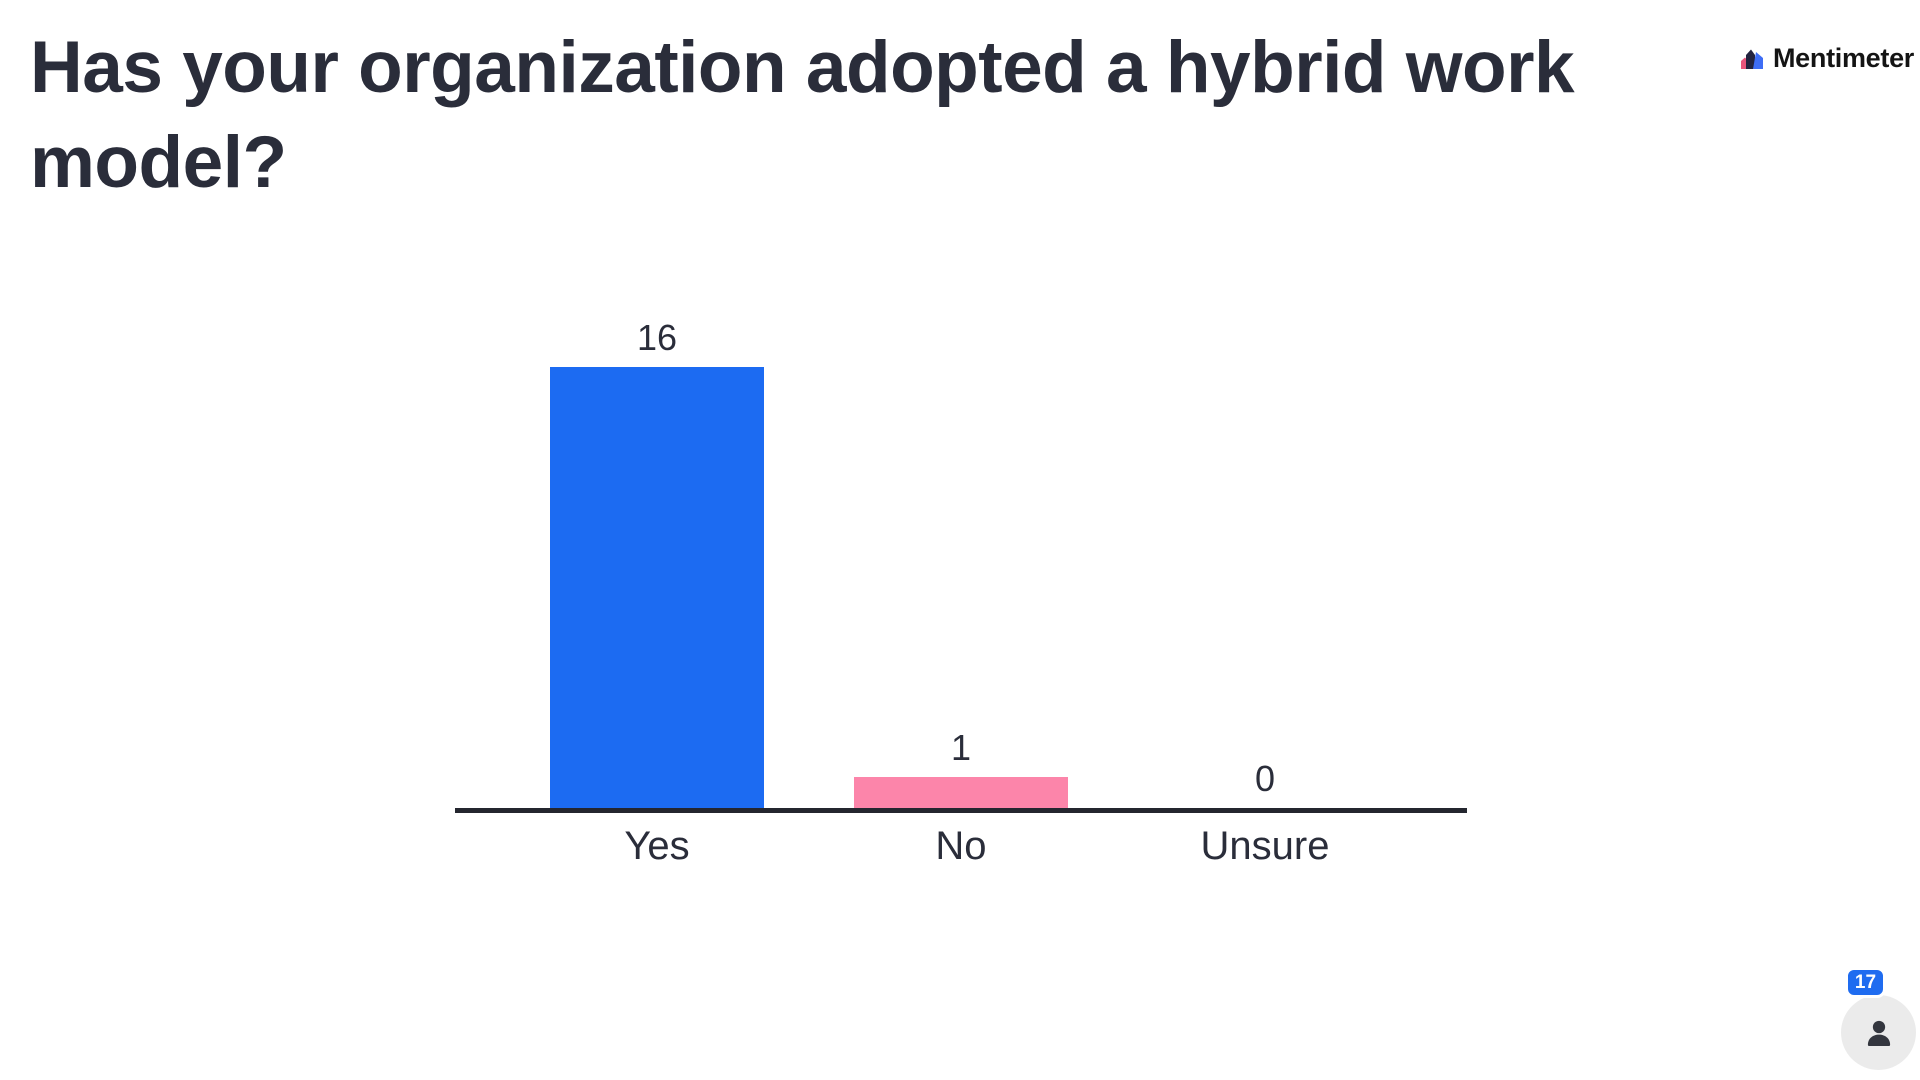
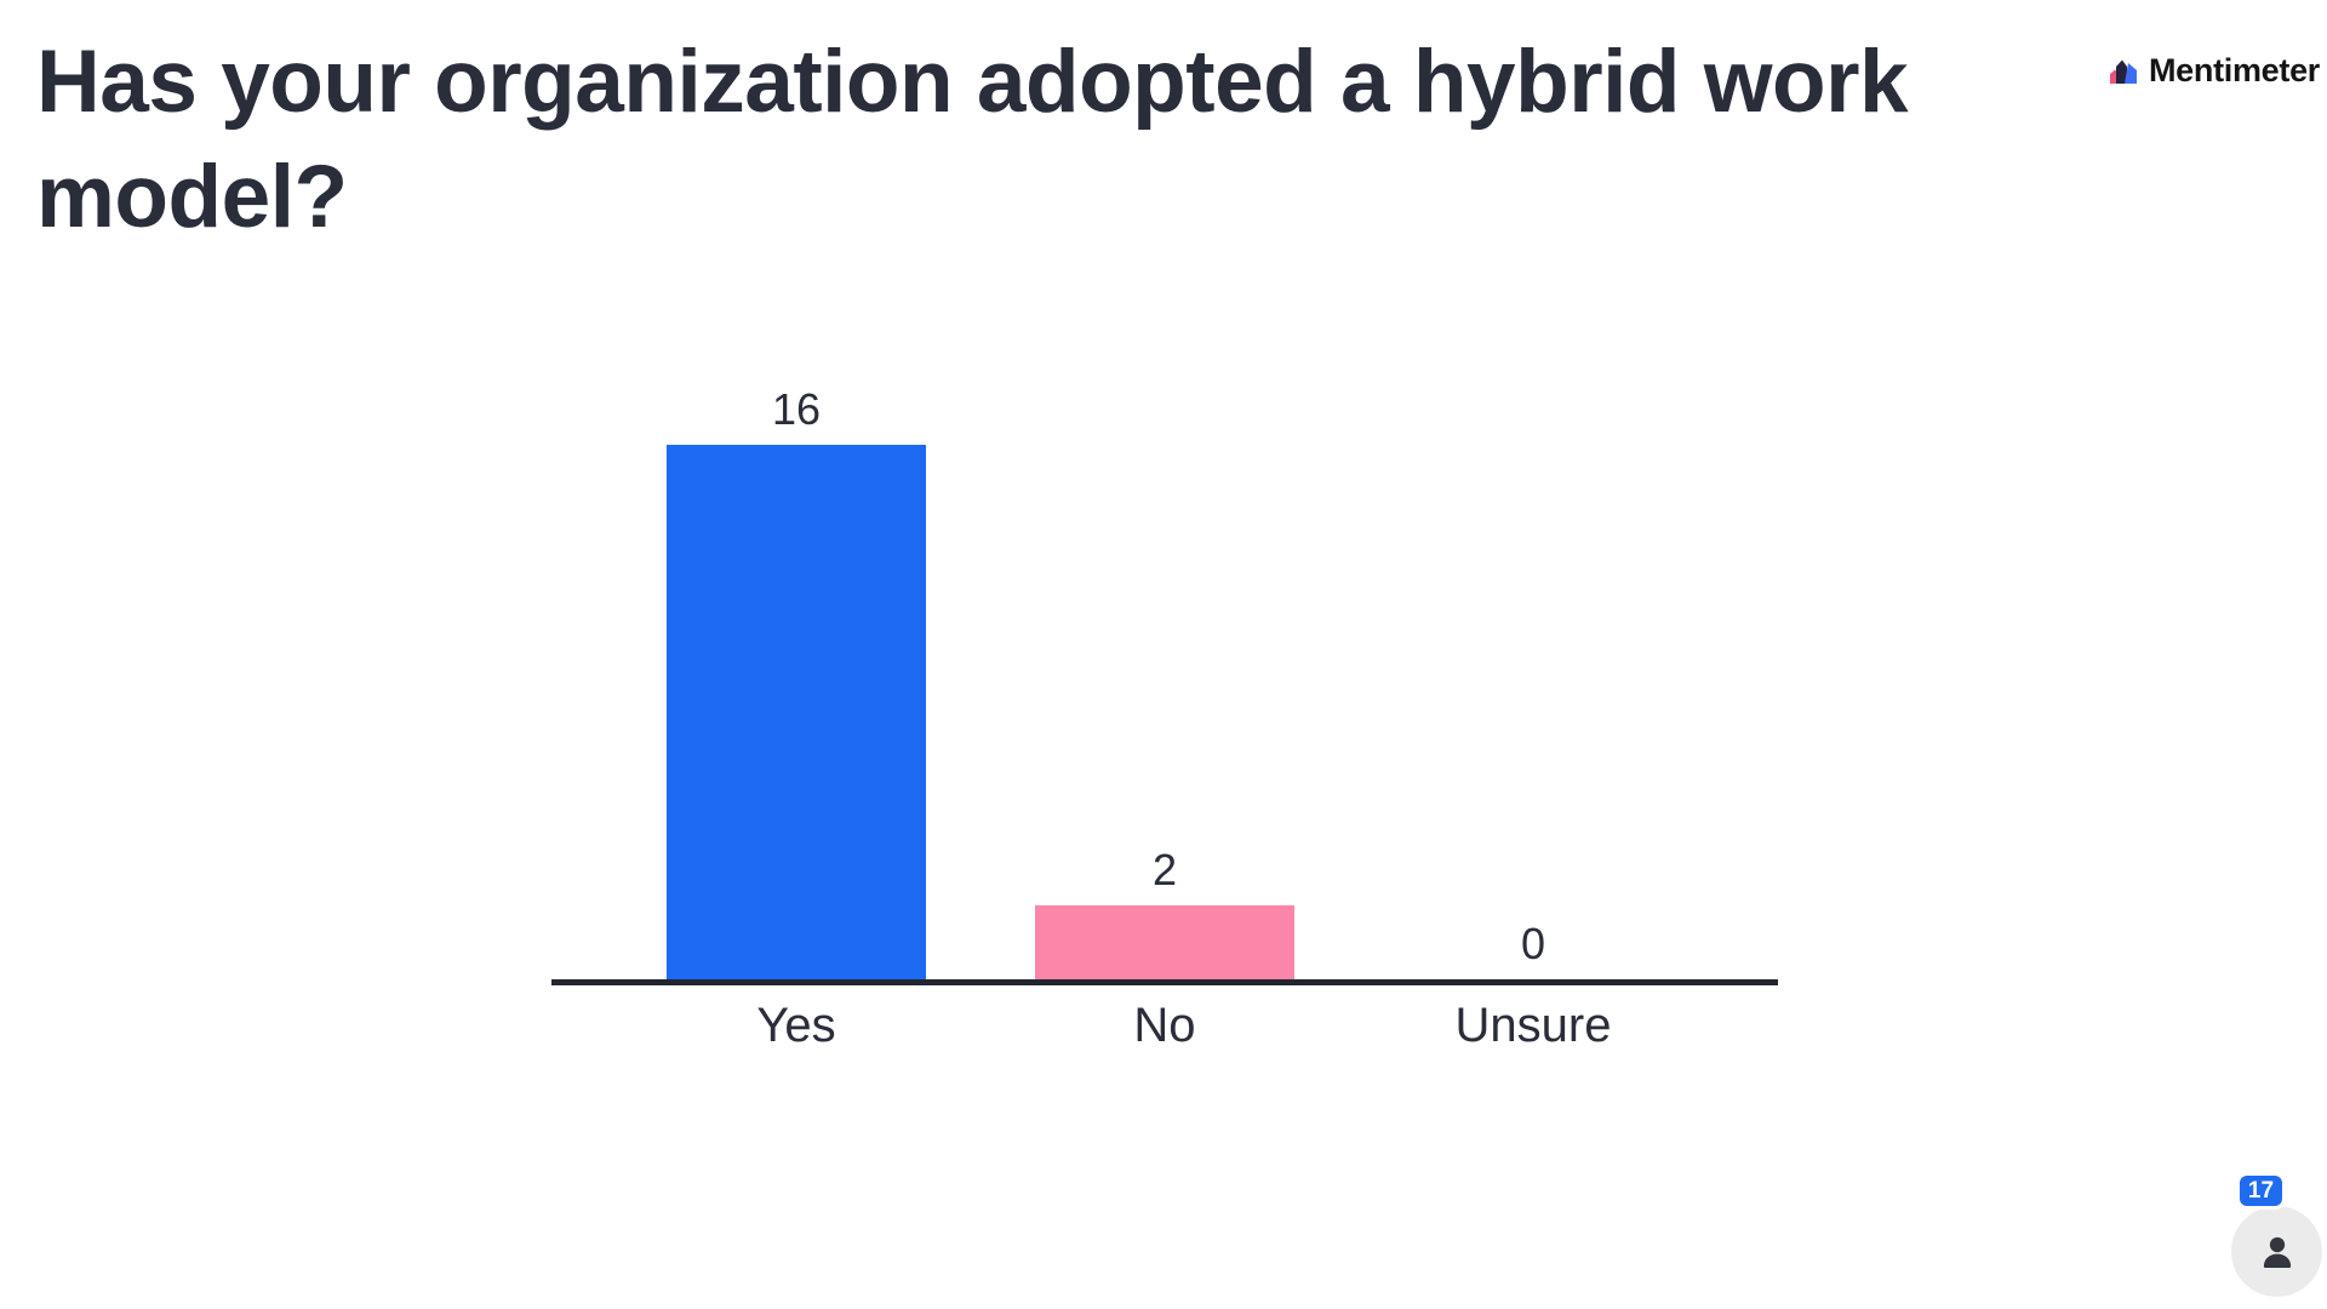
No: 1 -> 2
